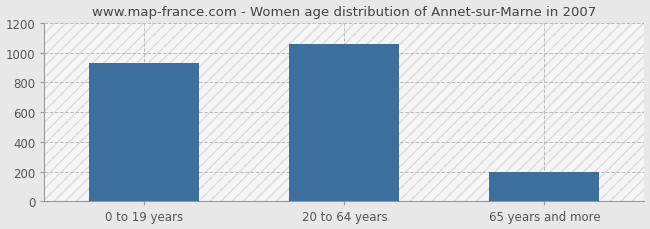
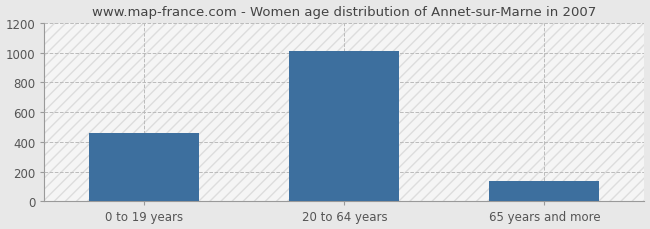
0 to 19 years: 930 -> 460
20 to 64 years: 1060 -> 1010
65 years and more: 200 -> 140
